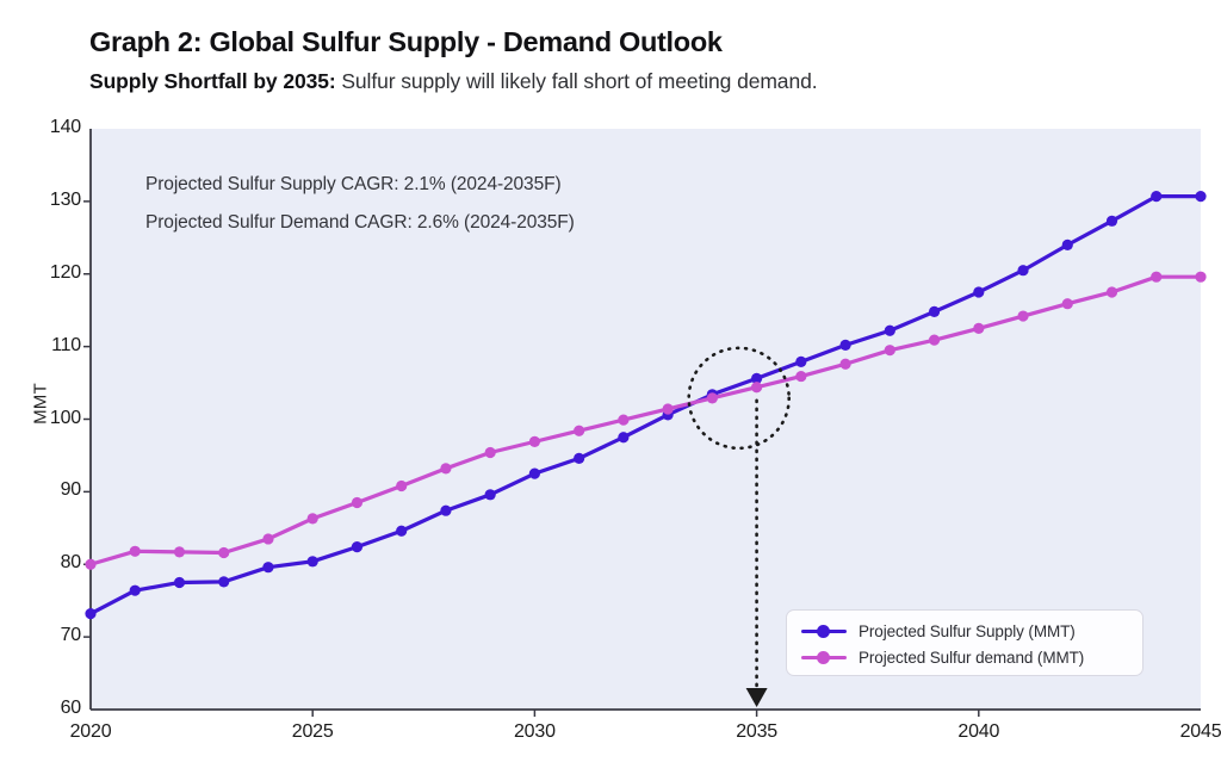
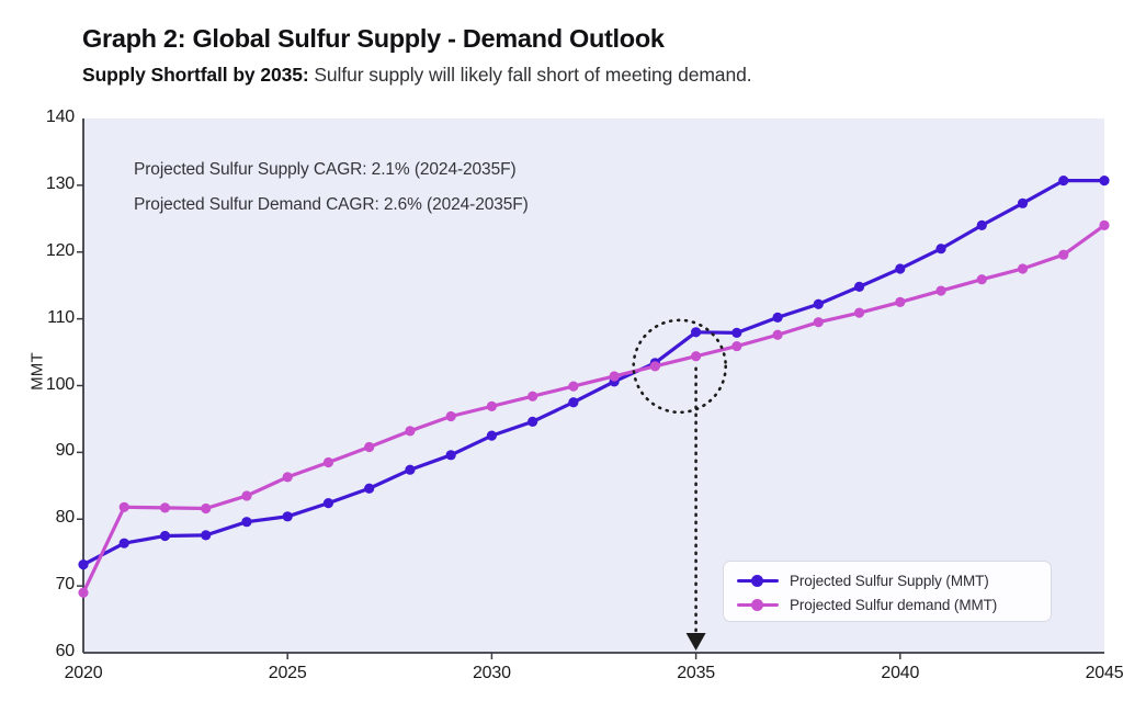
Projected Sulfur demand (MMT)/2020: 80 -> 69
Projected Sulfur Supply (MMT)/2035: 106 -> 108
Projected Sulfur demand (MMT)/2045: 120 -> 124
